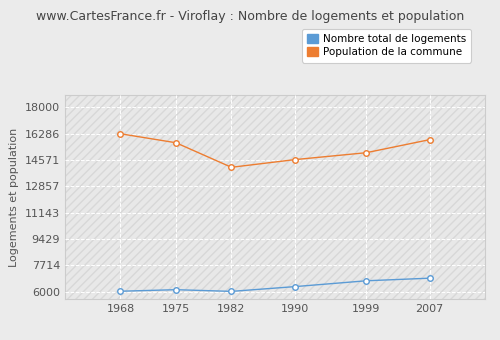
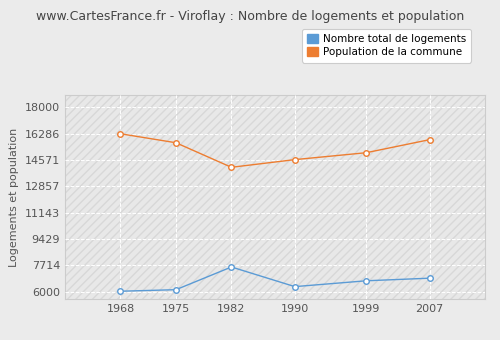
Nombre total de logements/1982: 6000 -> 7600
